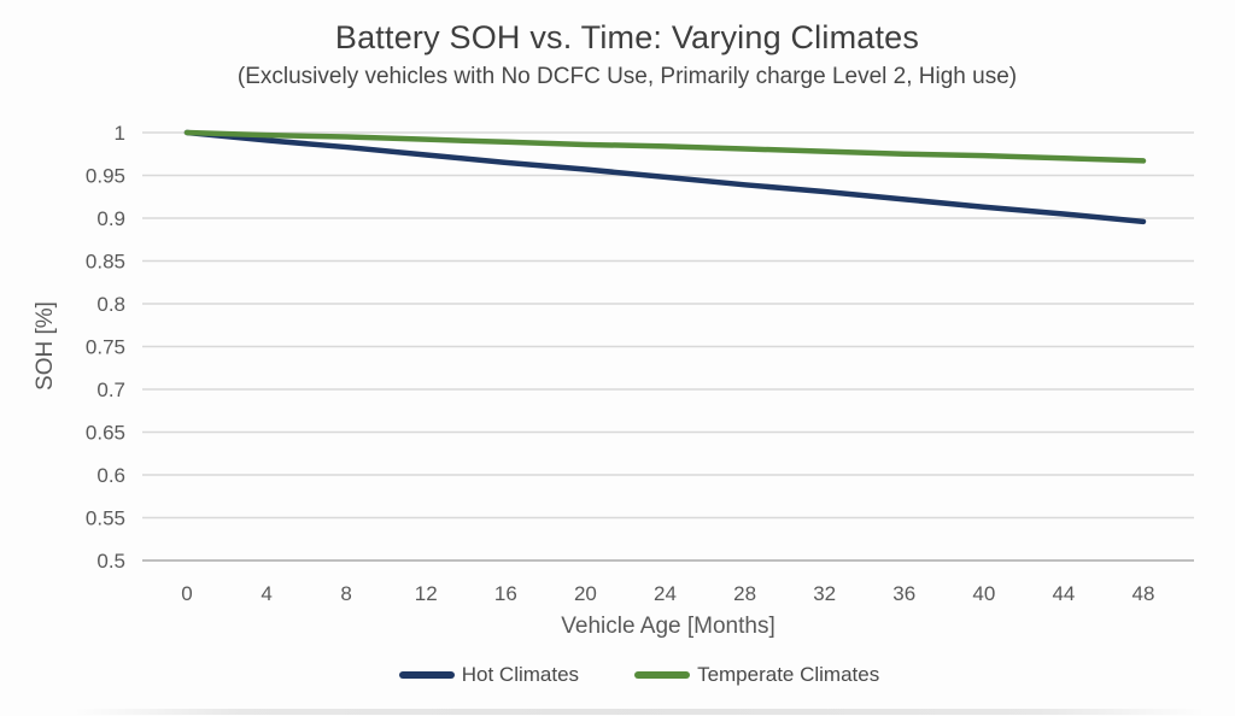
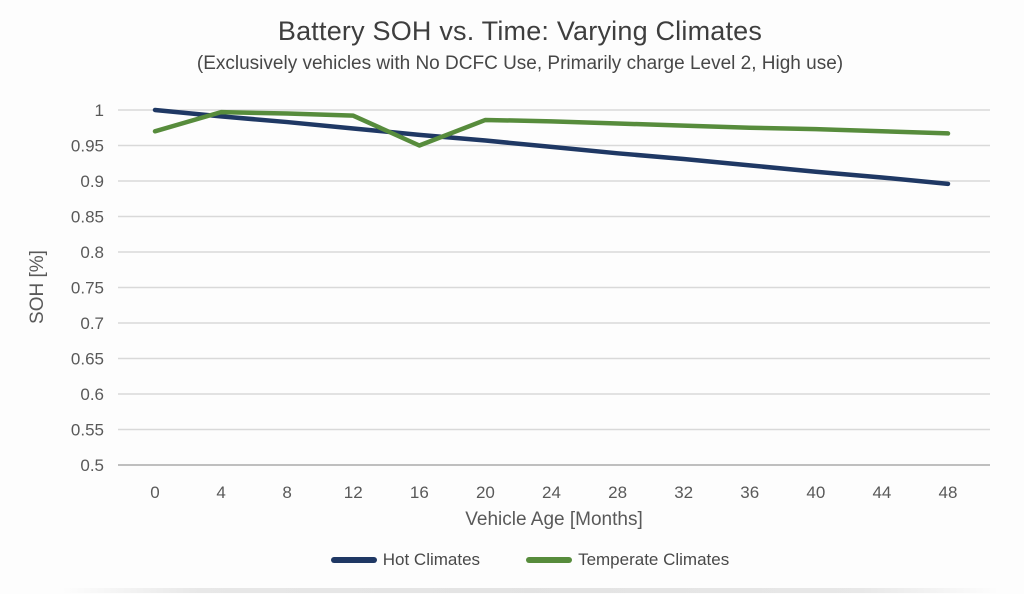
Temperate Climates/0: 1.00 -> 0.97
Temperate Climates/16: 0.99 -> 0.95
